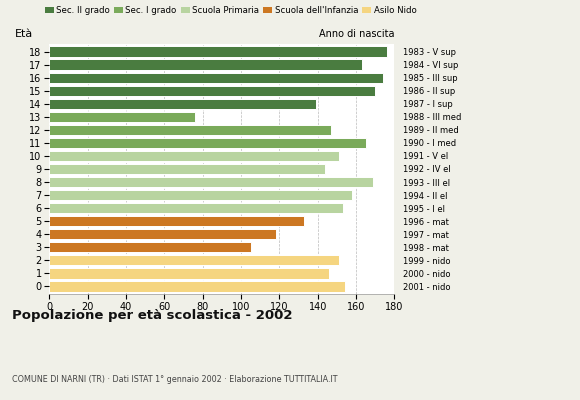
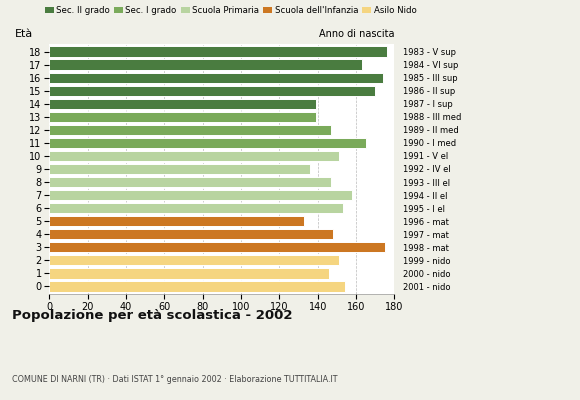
13: 76 -> 139
9: 144 -> 136
8: 169 -> 147
4: 118 -> 148
3: 105 -> 175
